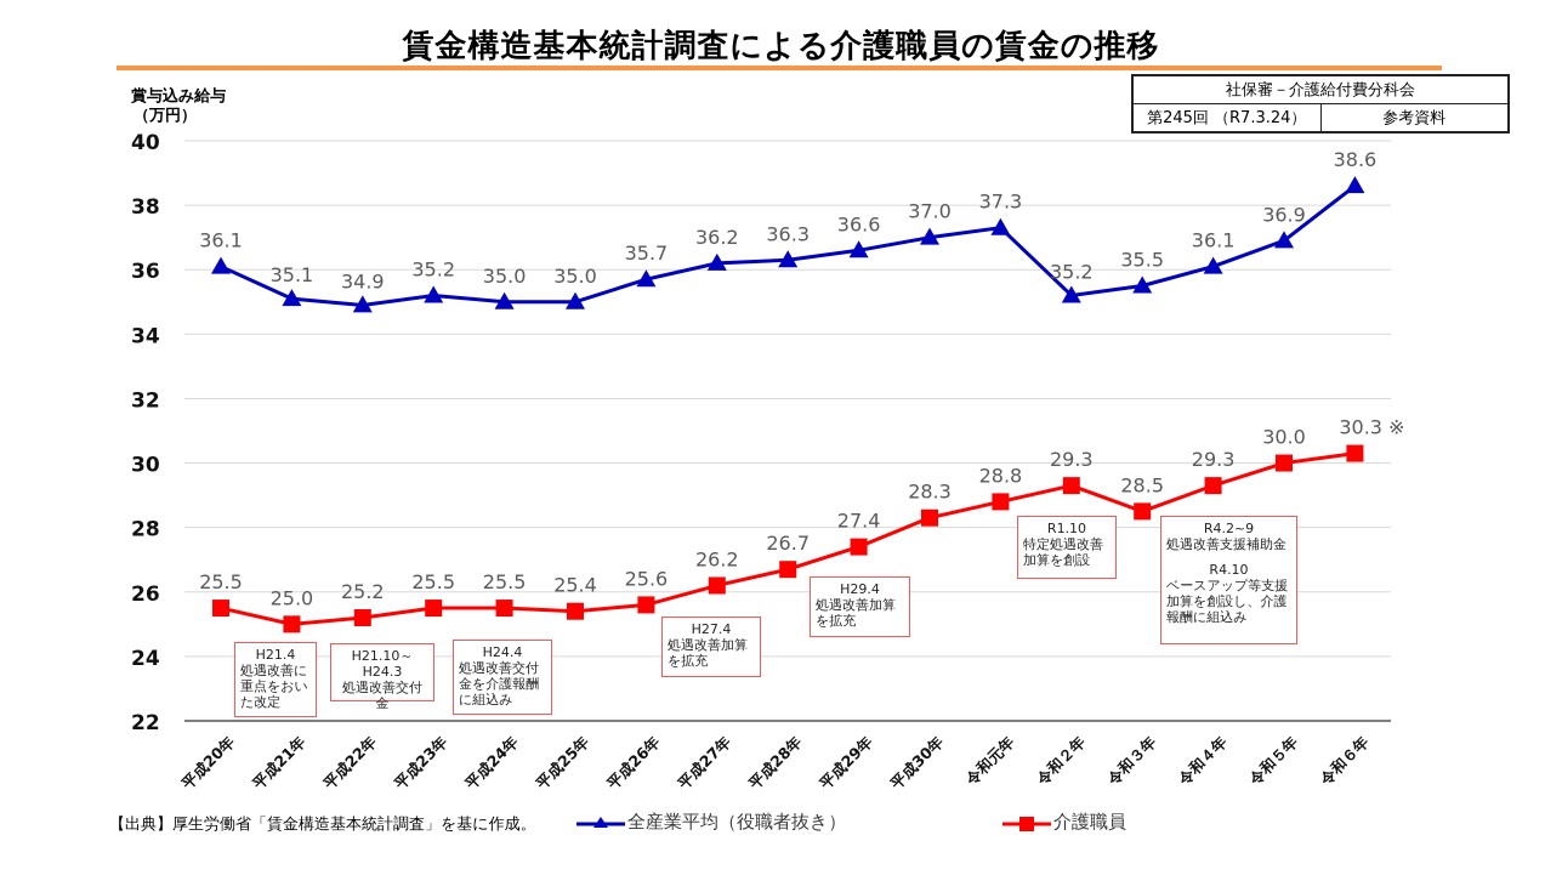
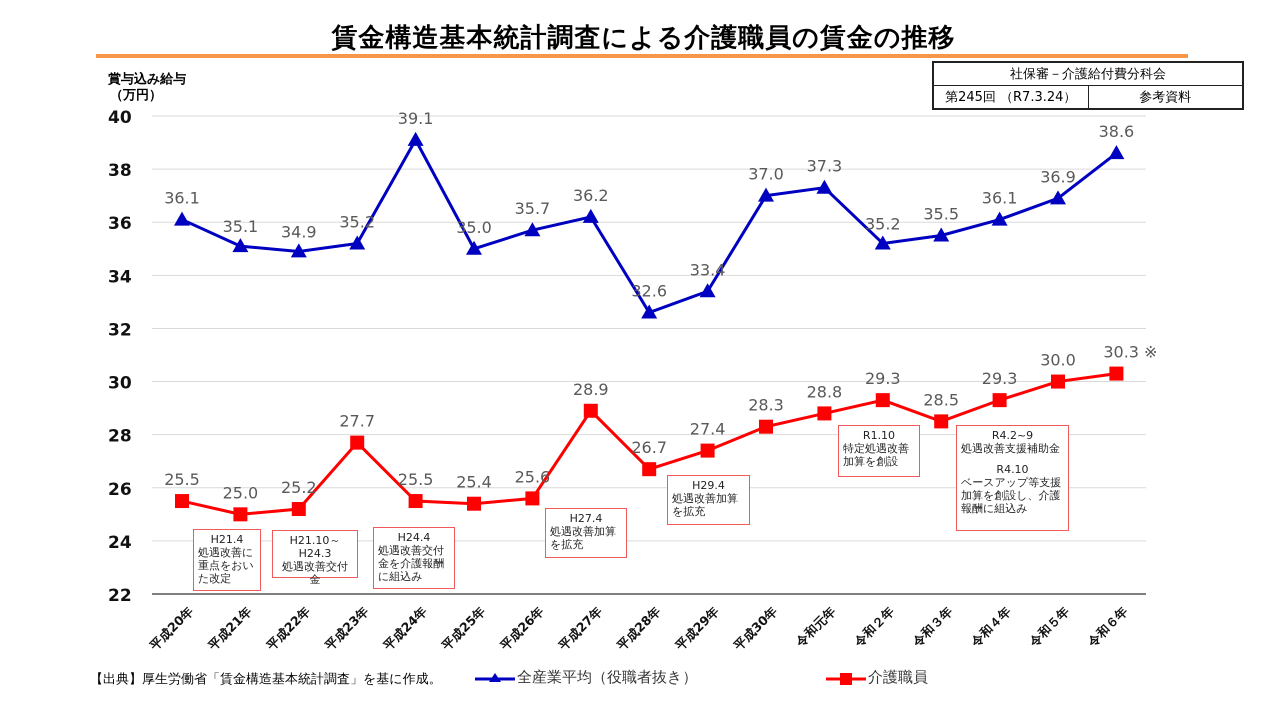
介護職員/平成23年: 25.5 -> 27.7
全産業平均（役職者抜き）/平成24年: 35.0 -> 39.1
介護職員/平成27年: 26.2 -> 28.9
全産業平均（役職者抜き）/平成28年: 36.3 -> 32.6
全産業平均（役職者抜き）/平成29年: 36.6 -> 33.4
